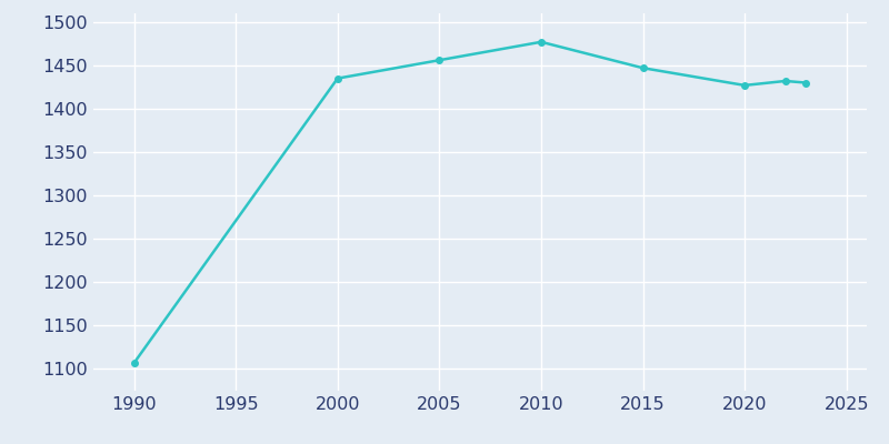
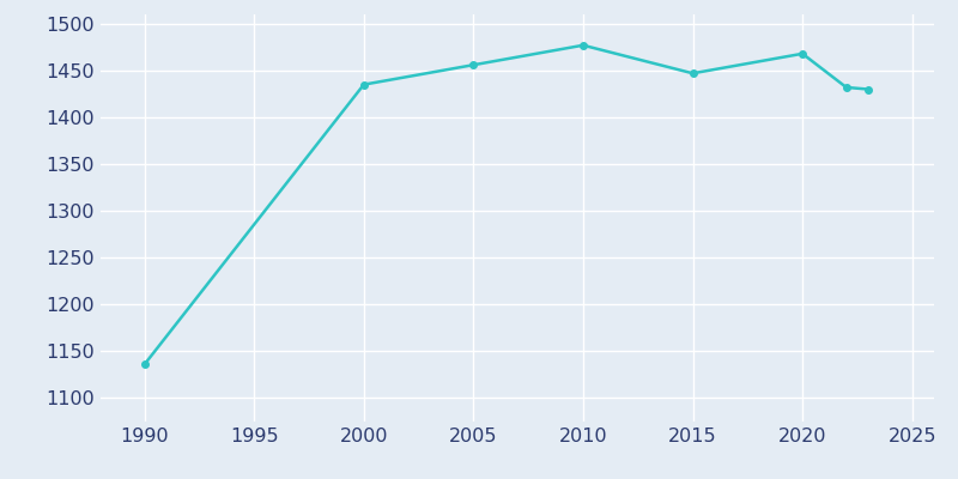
1990: 1107 -> 1136
2020: 1427 -> 1468
